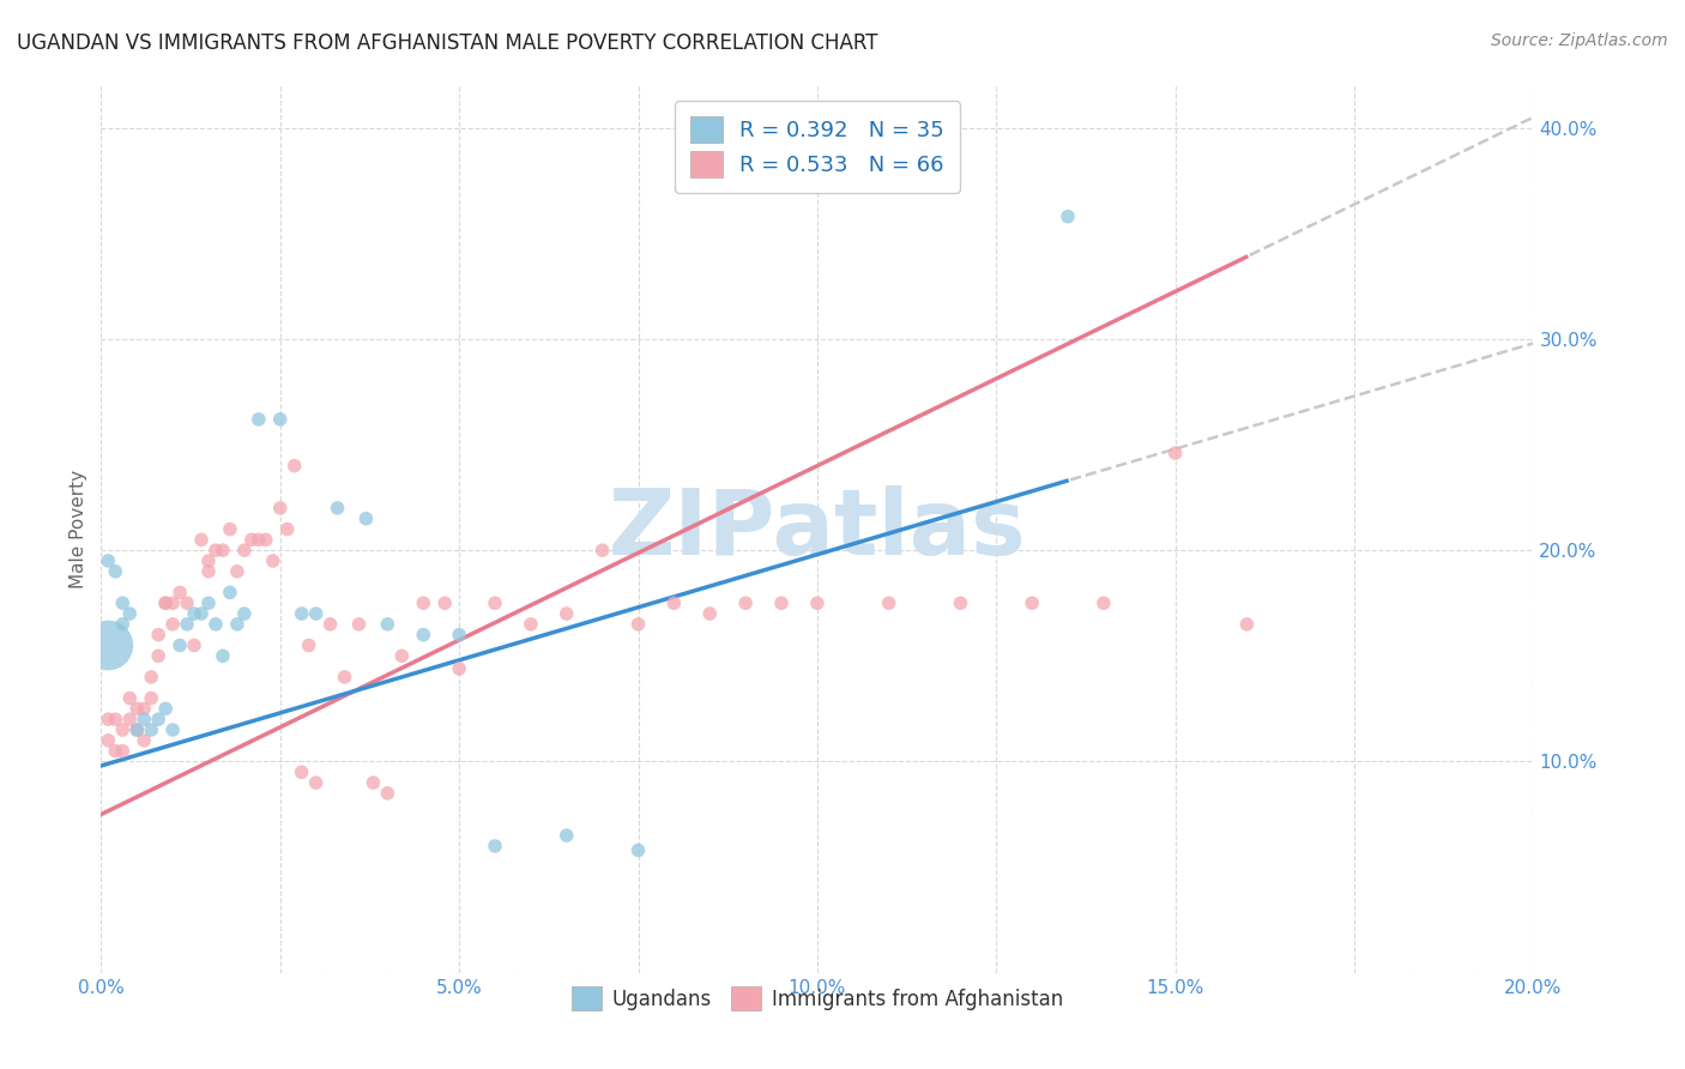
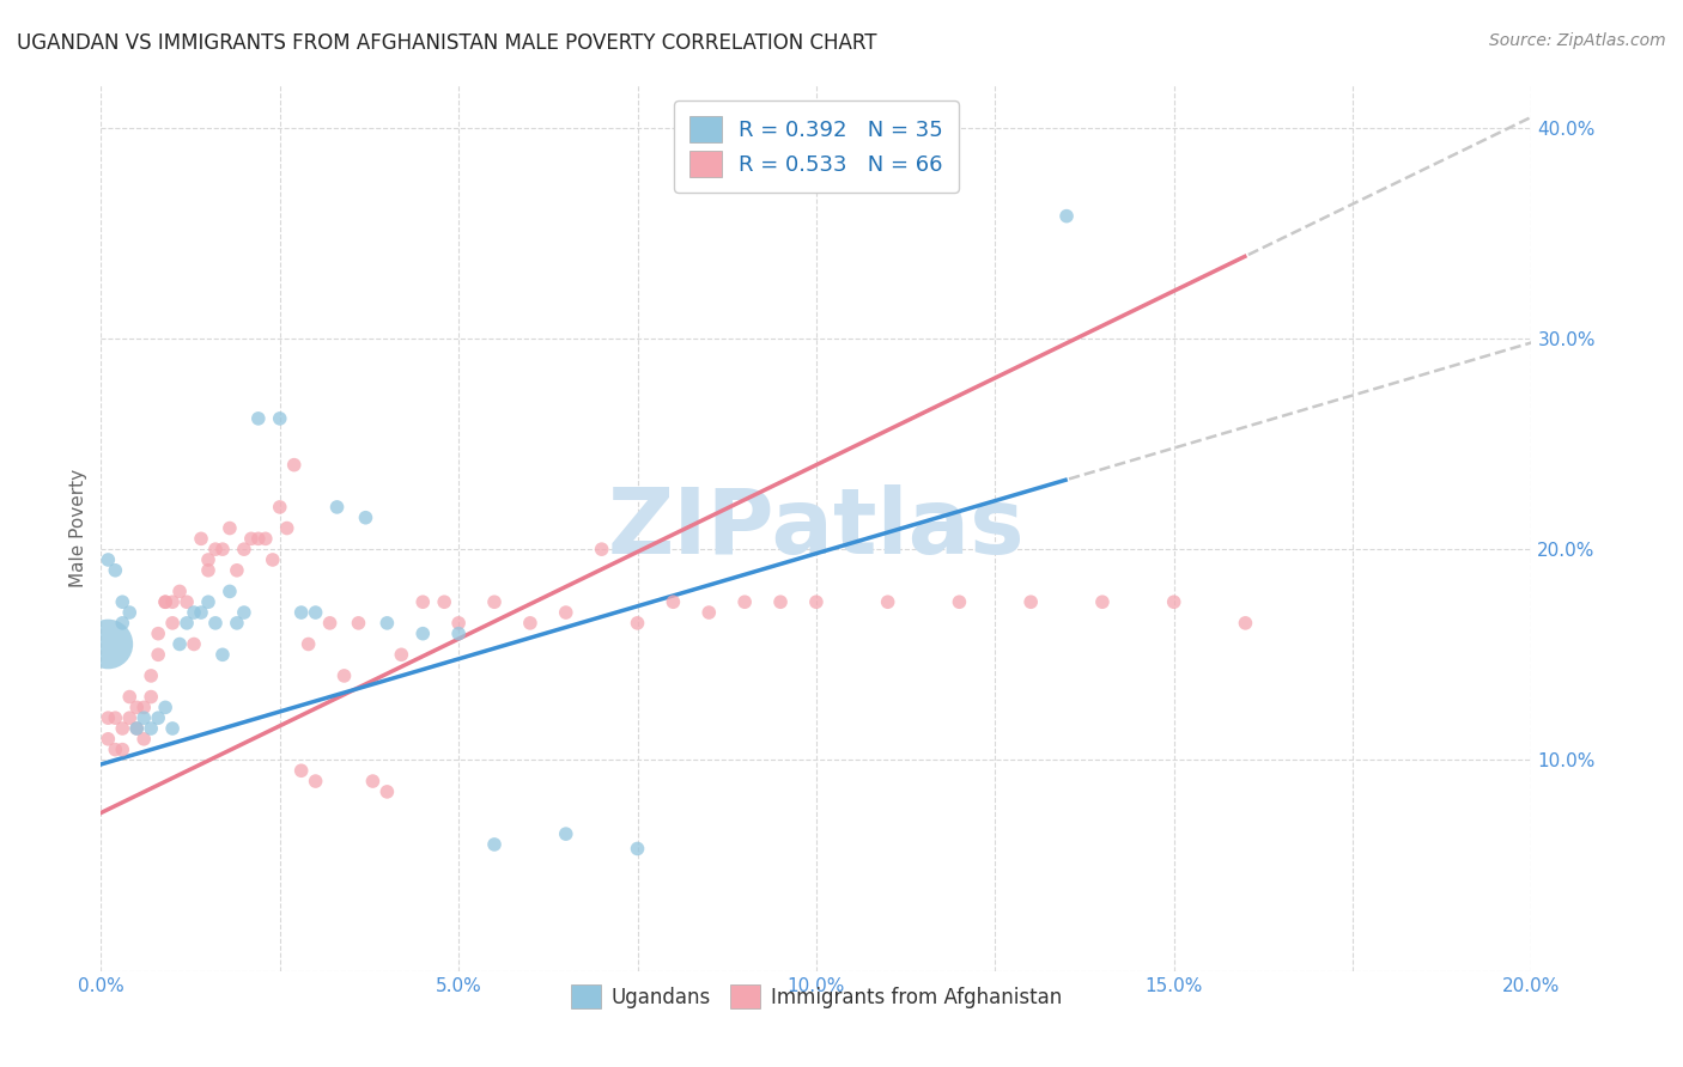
Immigrants from Afghanistan/5.0%: 14.4% -> 16.5%
Immigrants from Afghanistan/15.0%: 24.6% -> 17.5%
